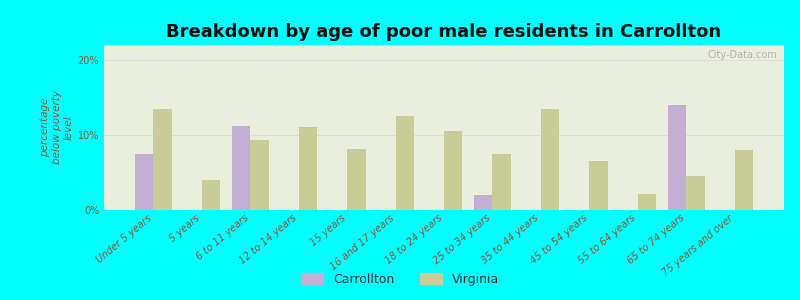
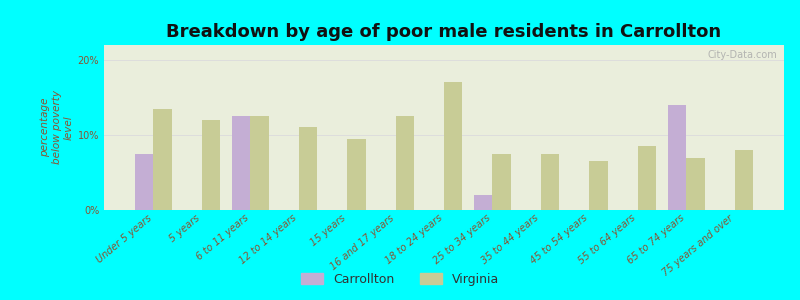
Virginia/5 years: 4.0% -> 12.0%
Carrollton/6 to 11 years: 11.2% -> 12.5%
Virginia/6 to 11 years: 9.4% -> 12.5%
Virginia/15 years: 8.2% -> 9.5%
Virginia/18 to 24 years: 10.6% -> 17.0%
Virginia/35 to 44 years: 13.4% -> 7.5%
Virginia/55 to 64 years: 2.2% -> 8.5%
Virginia/65 to 74 years: 4.6% -> 7.0%
